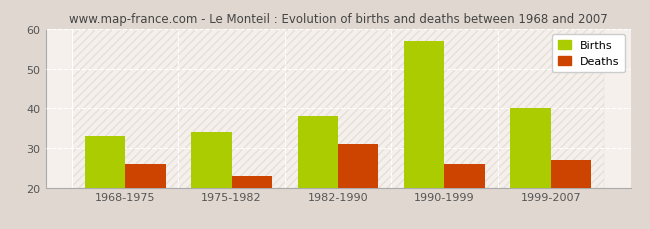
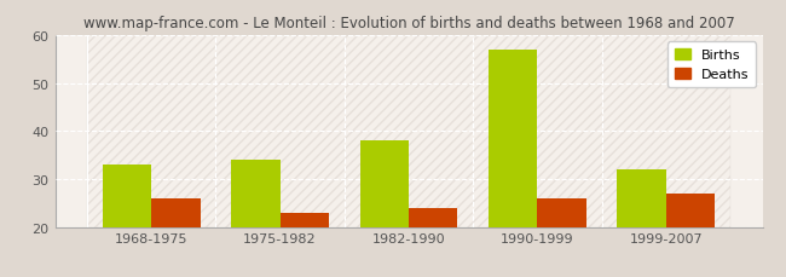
Deaths/1982-1990: 31 -> 24
Births/1999-2007: 40 -> 32
